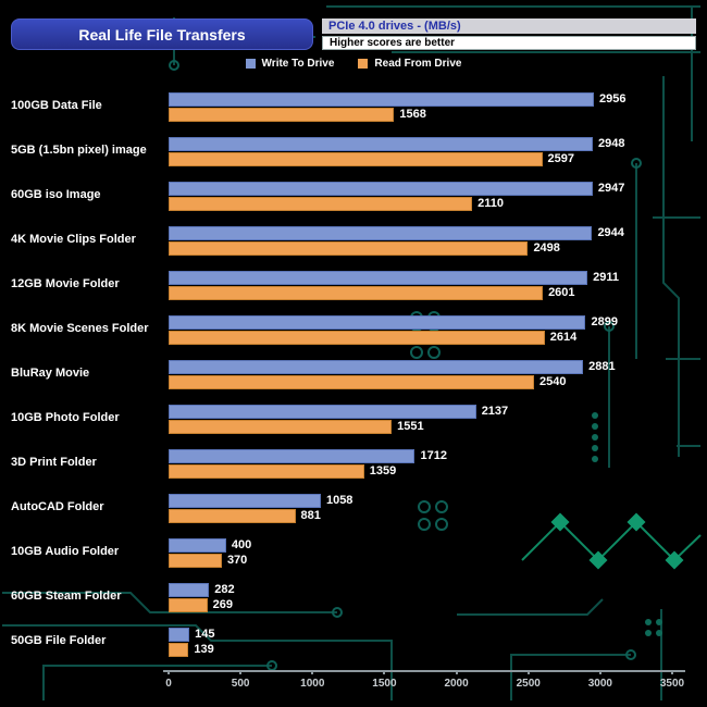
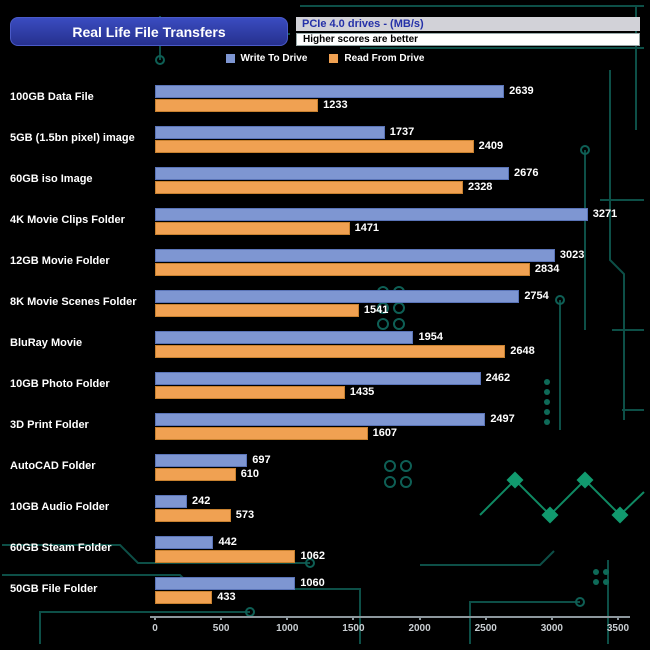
Write To Drive/100GB Data File: 2956 -> 2639
Read From Drive/100GB Data File: 1568 -> 1233
Write To Drive/5GB (1.5bn pixel) image: 2948 -> 1737
Read From Drive/5GB (1.5bn pixel) image: 2597 -> 2409
Write To Drive/60GB iso Image: 2947 -> 2676
Read From Drive/60GB iso Image: 2110 -> 2328
Write To Drive/4K Movie Clips Folder: 2944 -> 3271
Read From Drive/4K Movie Clips Folder: 2498 -> 1471
Write To Drive/12GB Movie Folder: 2911 -> 3023
Read From Drive/12GB Movie Folder: 2601 -> 2834
Write To Drive/8K Movie Scenes Folder: 2899 -> 2754
Read From Drive/8K Movie Scenes Folder: 2614 -> 1541
Write To Drive/BluRay Movie: 2881 -> 1954
Read From Drive/BluRay Movie: 2540 -> 2648
Write To Drive/10GB Photo Folder: 2137 -> 2462
Read From Drive/10GB Photo Folder: 1551 -> 1435
Write To Drive/3D Print Folder: 1712 -> 2497
Read From Drive/3D Print Folder: 1359 -> 1607
Write To Drive/AutoCAD Folder: 1058 -> 697
Read From Drive/AutoCAD Folder: 881 -> 610
Write To Drive/10GB Audio Folder: 400 -> 242
Read From Drive/10GB Audio Folder: 370 -> 573
Write To Drive/60GB Steam Folder: 282 -> 442
Read From Drive/60GB Steam Folder: 269 -> 1062
Write To Drive/50GB File Folder: 145 -> 1060
Read From Drive/50GB File Folder: 139 -> 433
